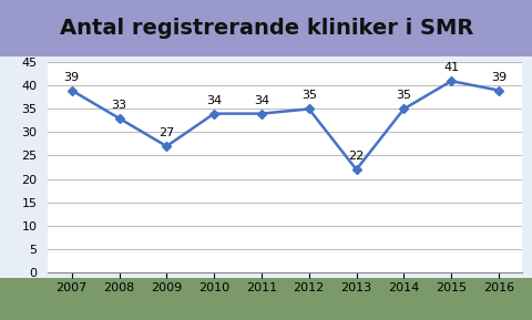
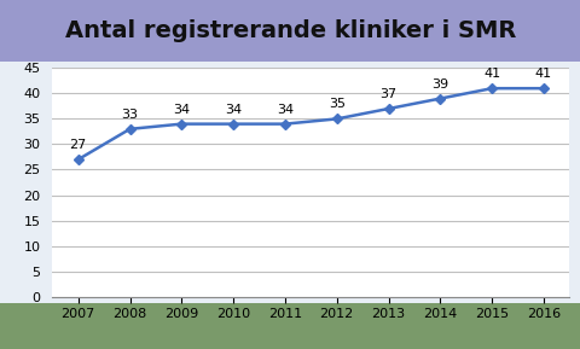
2007: 39 -> 27
2009: 27 -> 34
2013: 22 -> 37
2014: 35 -> 39
2016: 39 -> 41
